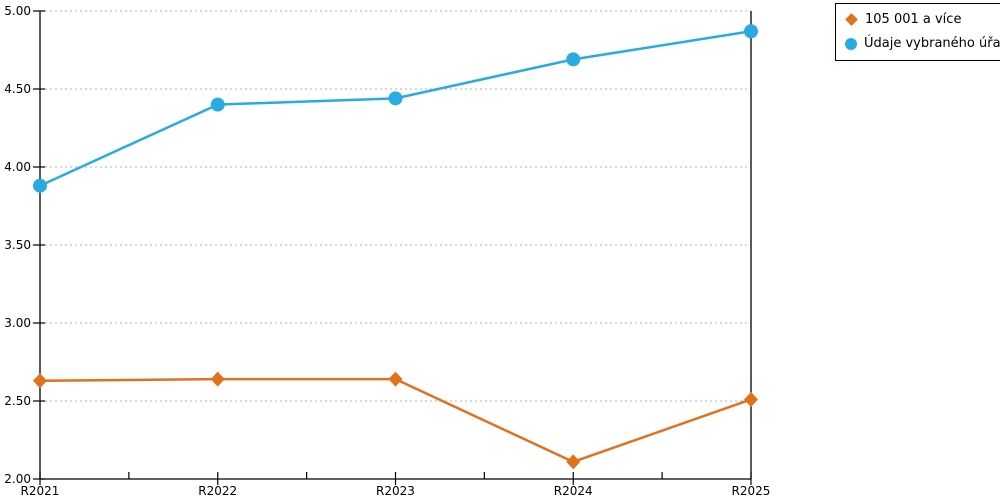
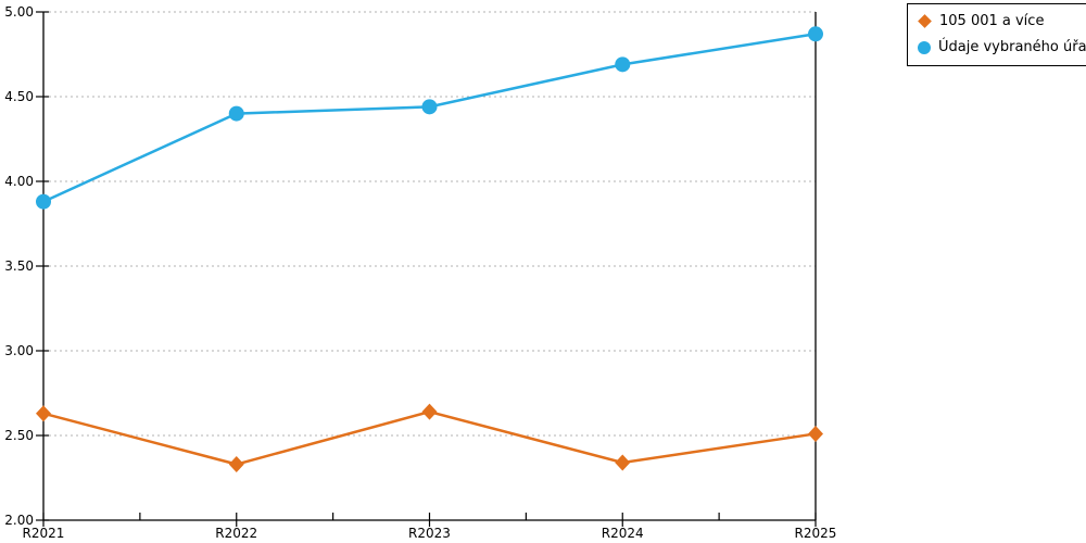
105 001 a více/R2022: 2.64 -> 2.33
105 001 a více/R2024: 2.11 -> 2.34
